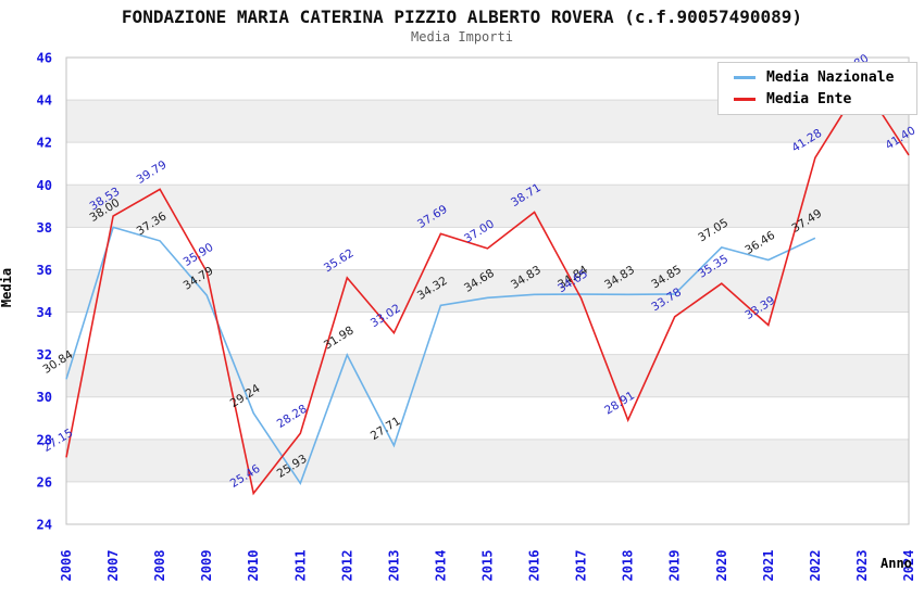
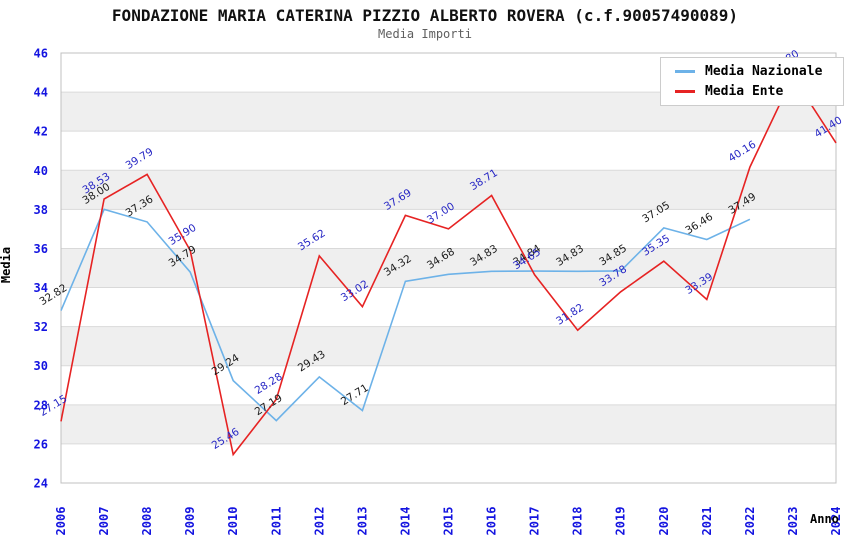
Media Nazionale/2006: 30.84 -> 32.82
Media Nazionale/2011: 25.93 -> 27.19
Media Nazionale/2012: 31.98 -> 29.43
Media Ente/2018: 28.91 -> 31.82
Media Ente/2022: 41.28 -> 40.16
